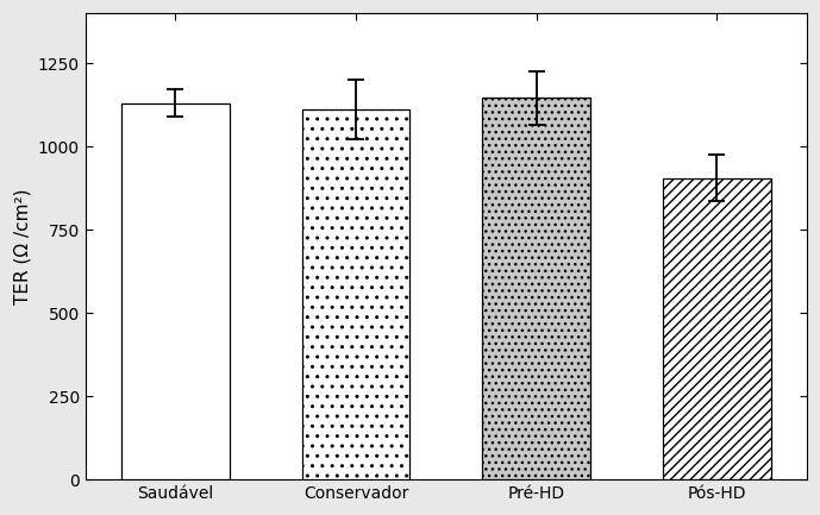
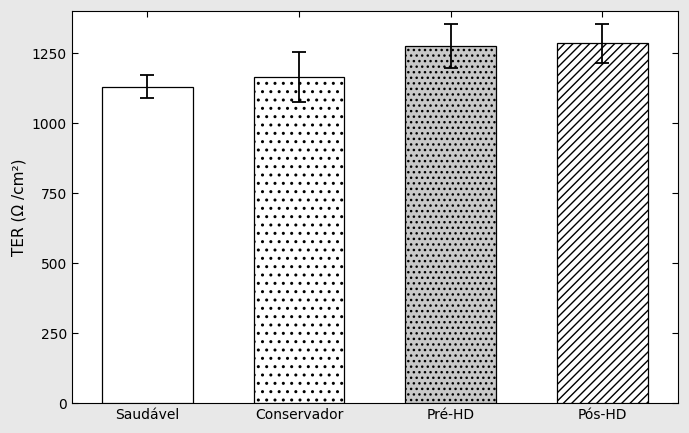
Conservador: 1110 -> 1165
Pré-HD: 1145 -> 1275
Pós-HD: 905 -> 1285
